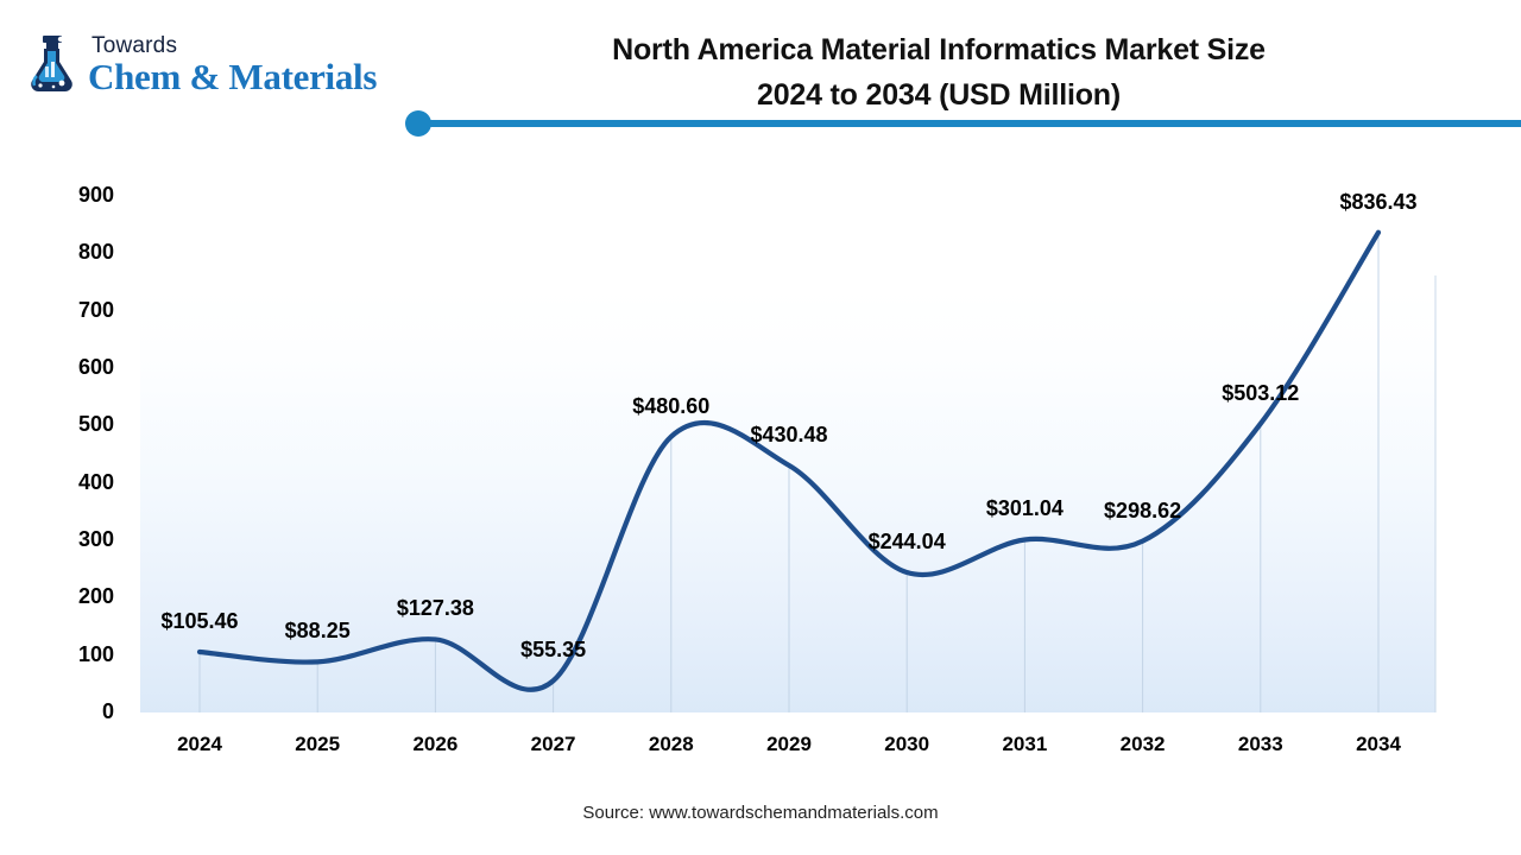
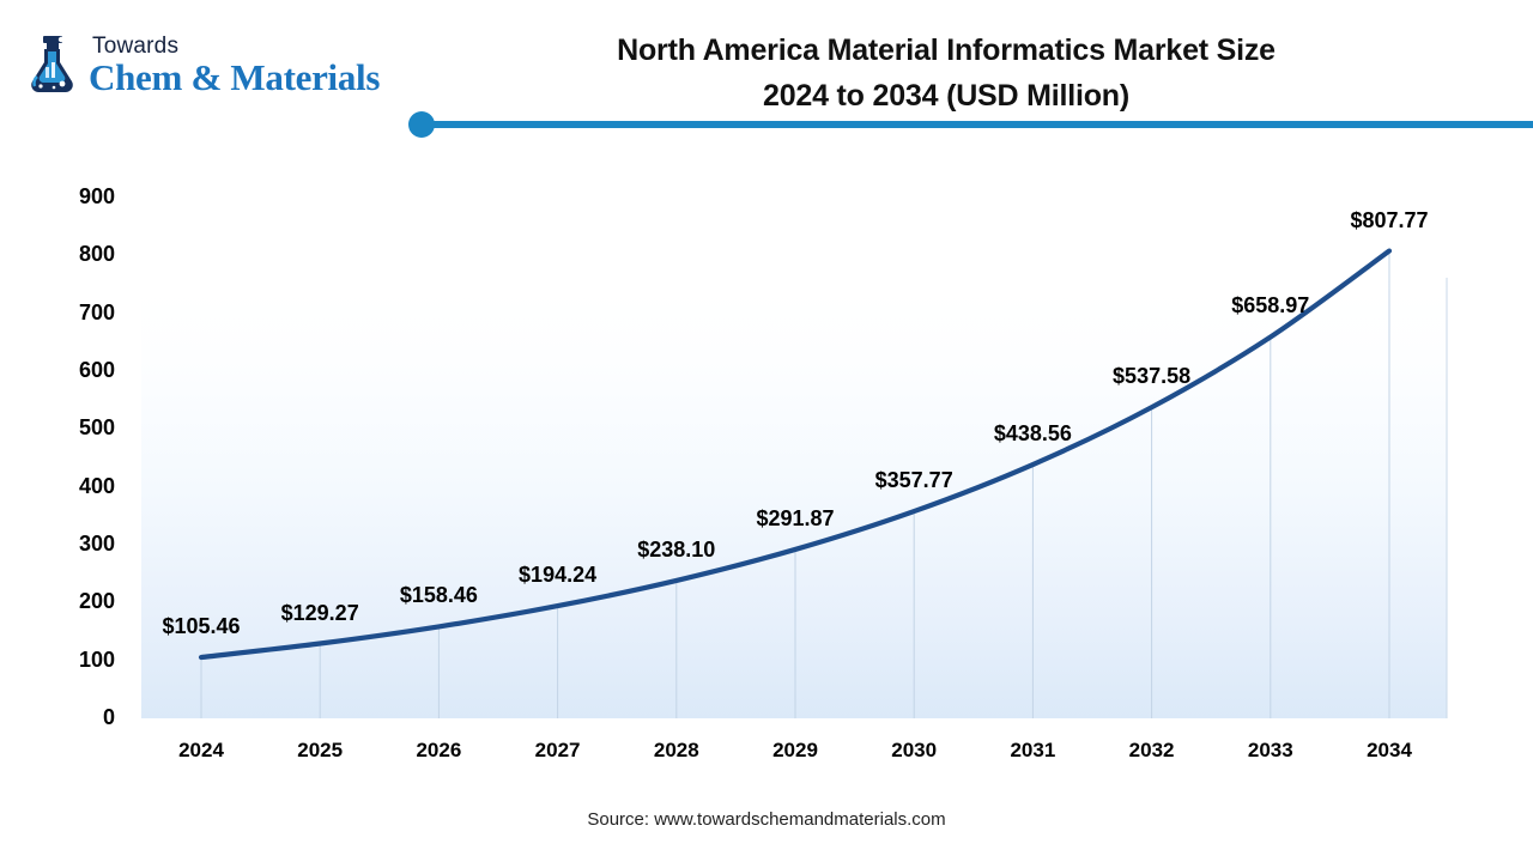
2025: $88.25 -> $129.27
2026: $127.38 -> $158.46
2027: $55.35 -> $194.24
2028: $480.60 -> $238.10
2029: $430.48 -> $291.87
2030: $244.04 -> $357.77
2031: $301.04 -> $438.56
2032: $298.62 -> $537.58
2033: $503.12 -> $658.97
2034: $836.43 -> $807.77
